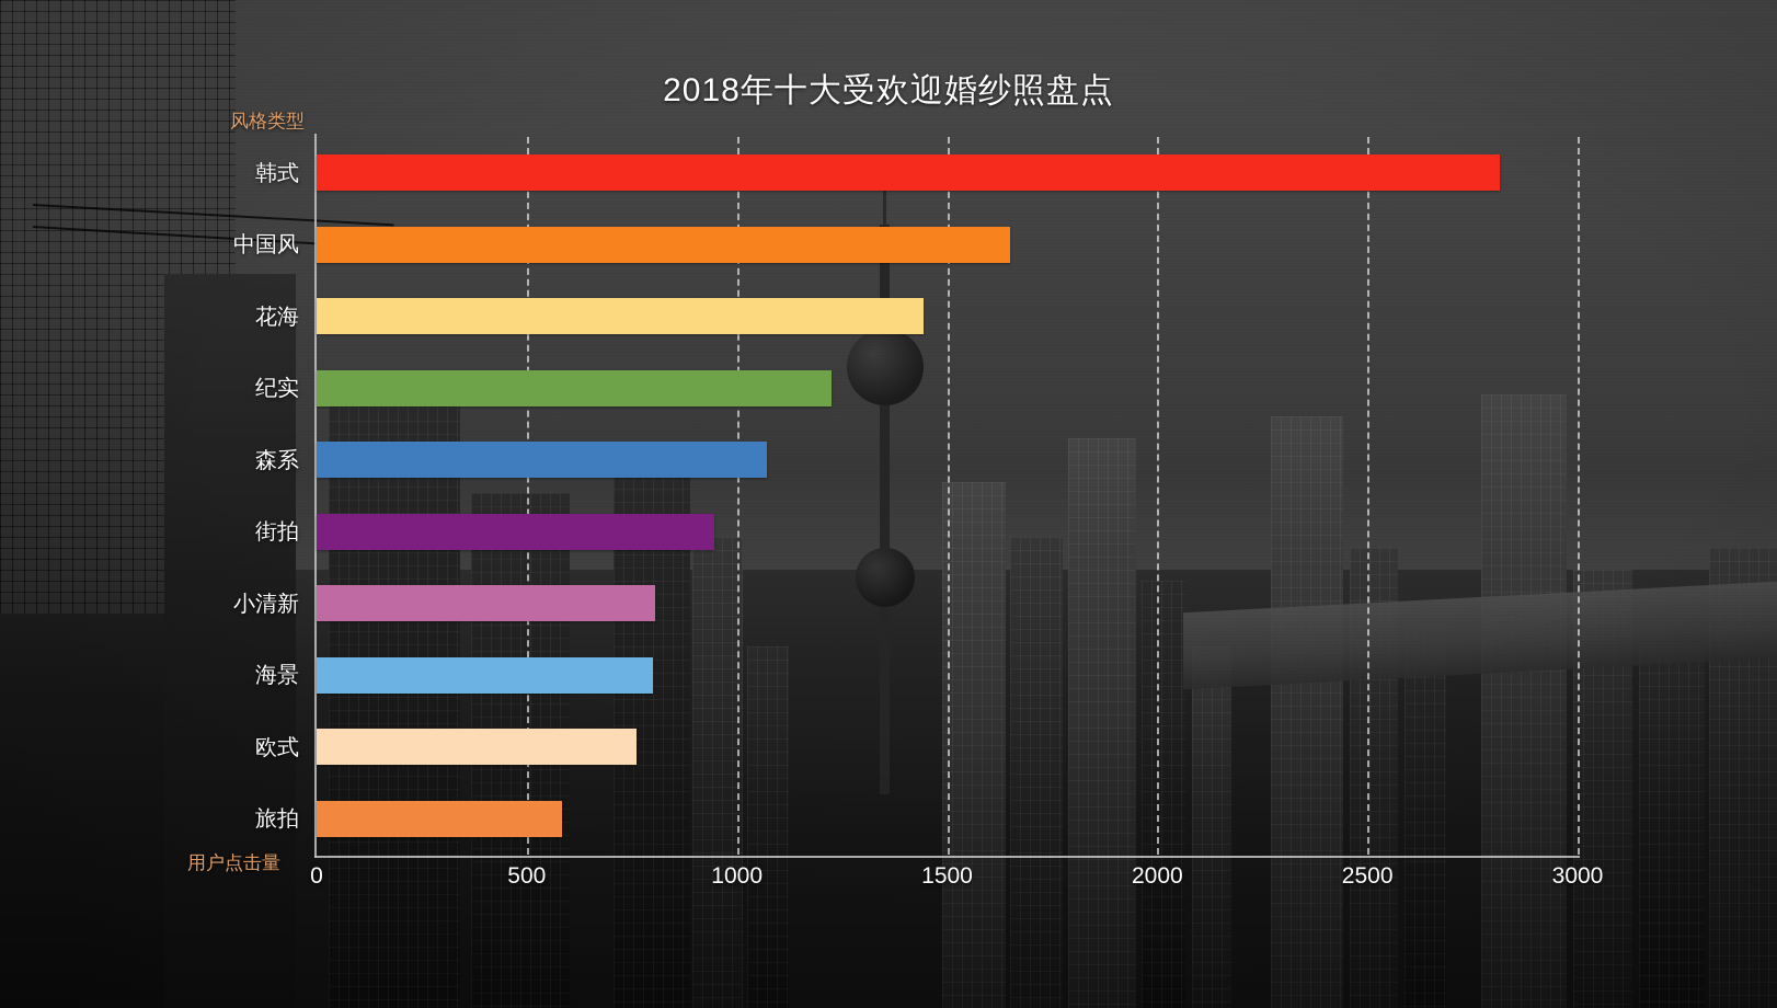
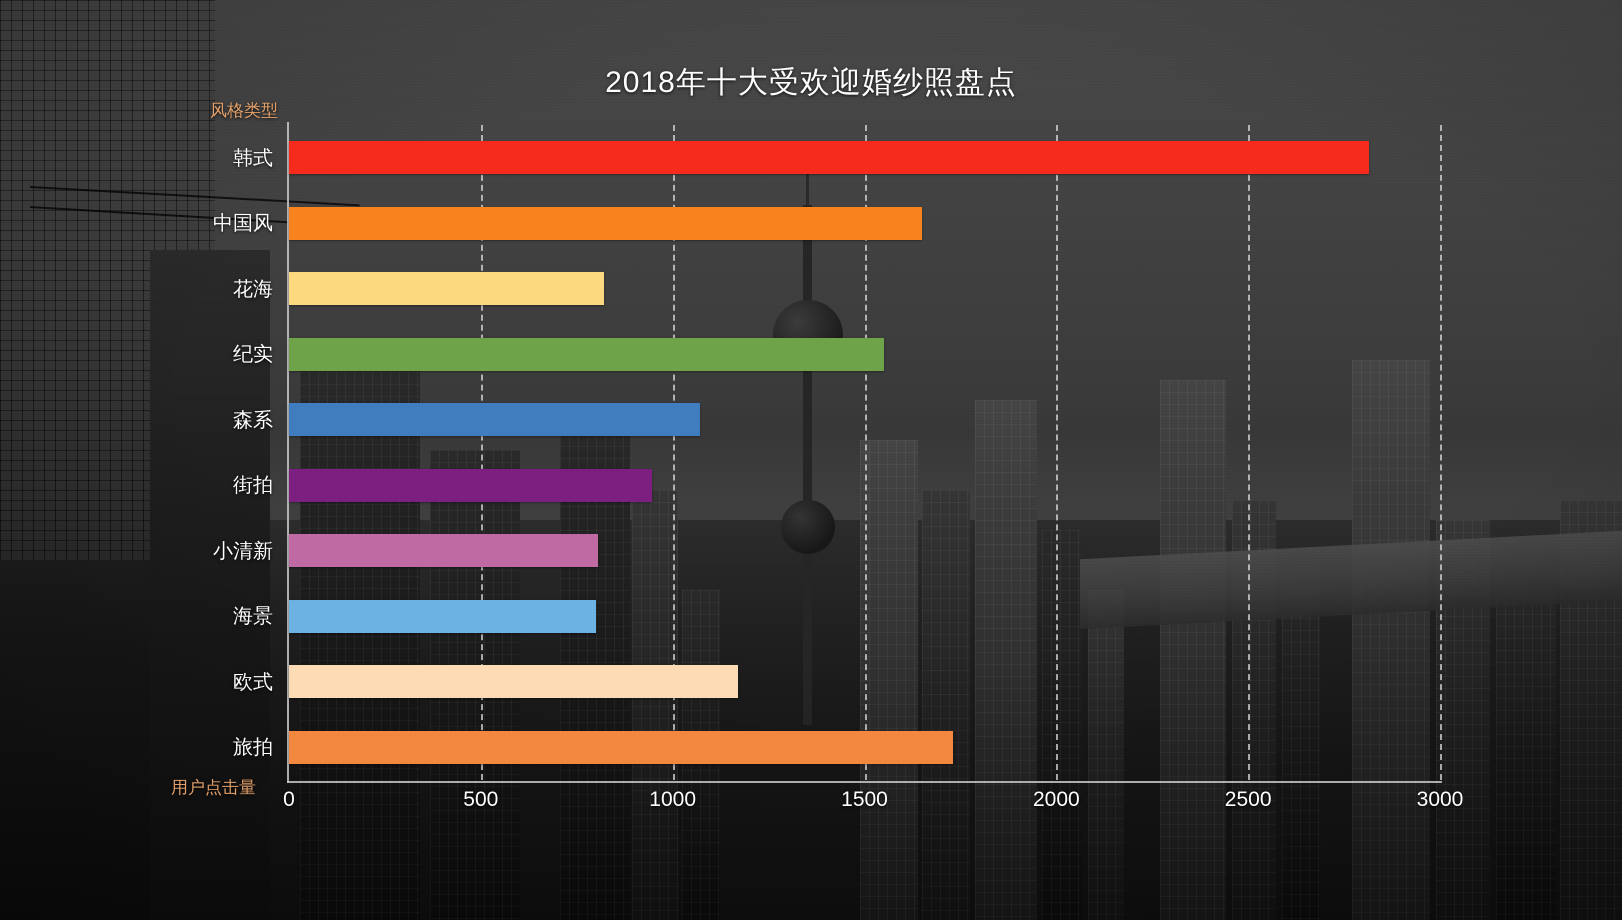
花海: 1440 -> 820
纪实: 1220 -> 1550
欧式: 760 -> 1170
旅拍: 580 -> 1730
